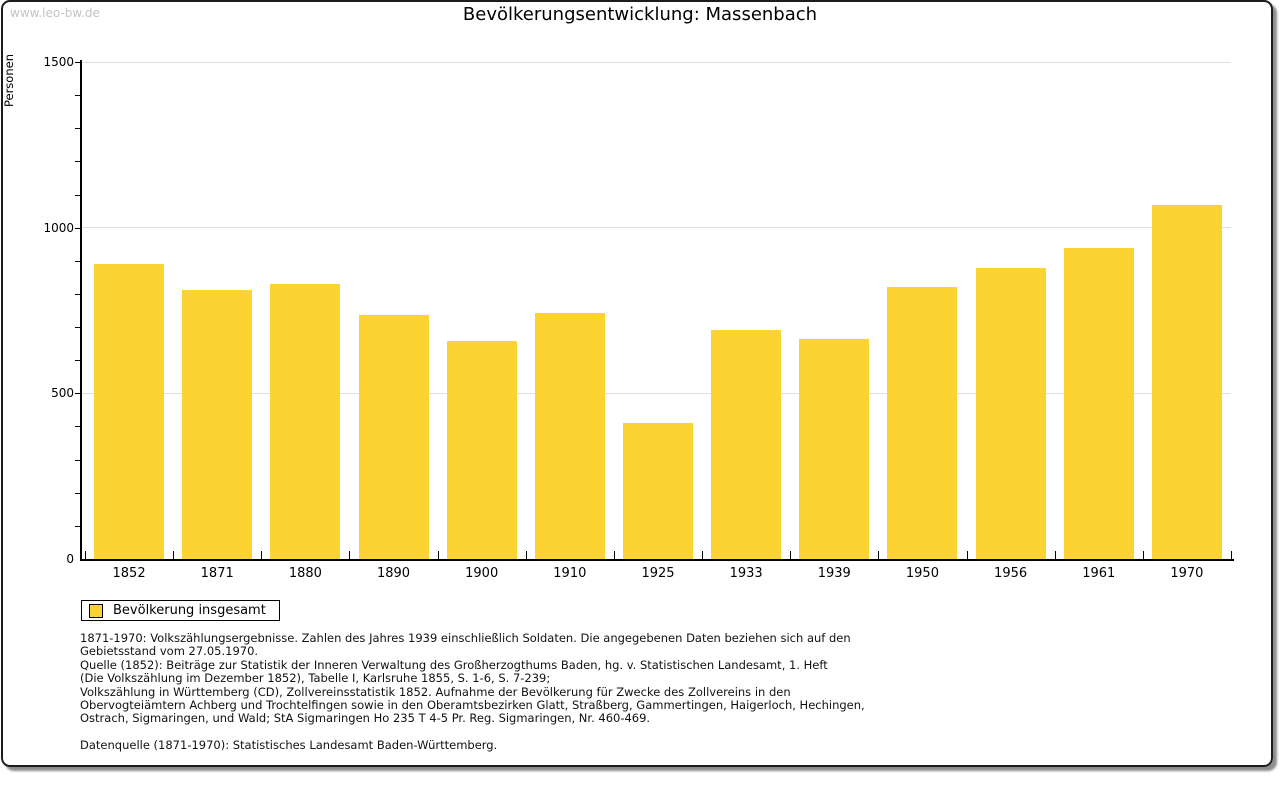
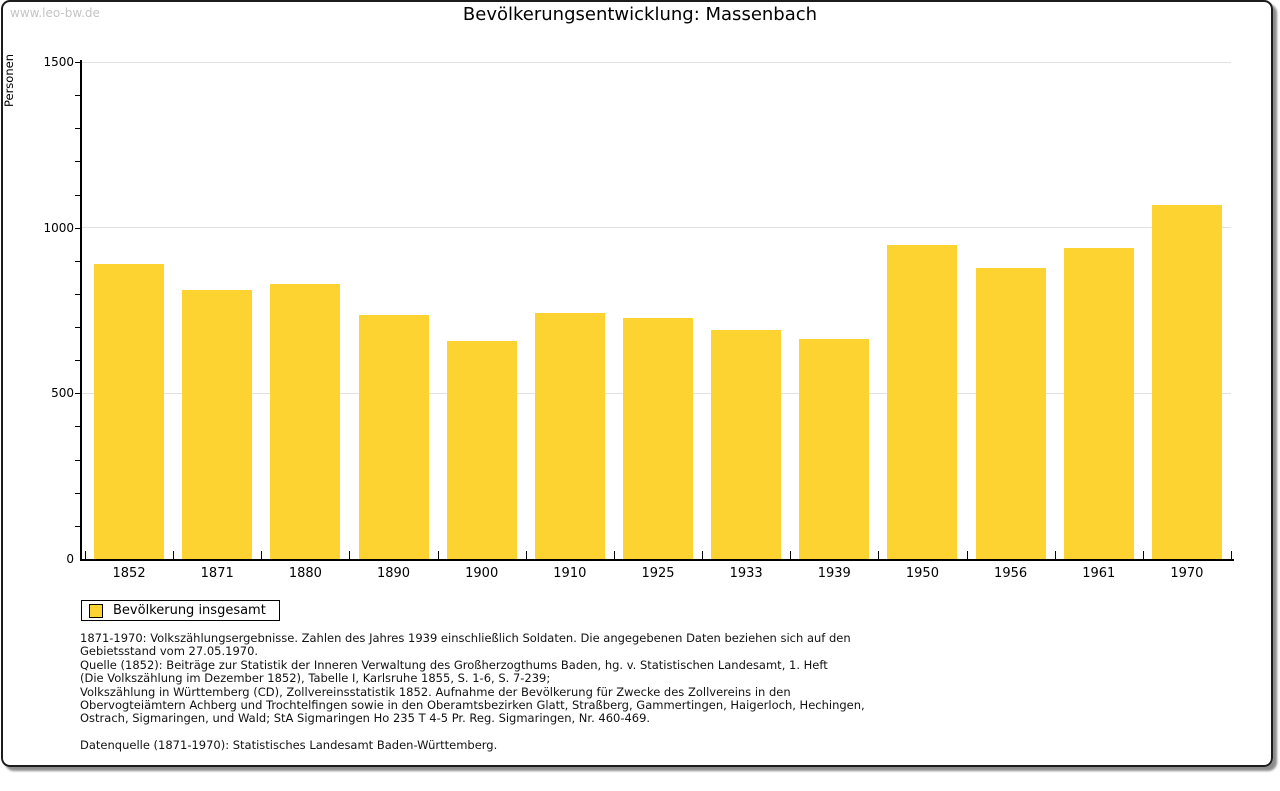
1925: 410 -> 730
1950: 820 -> 950
